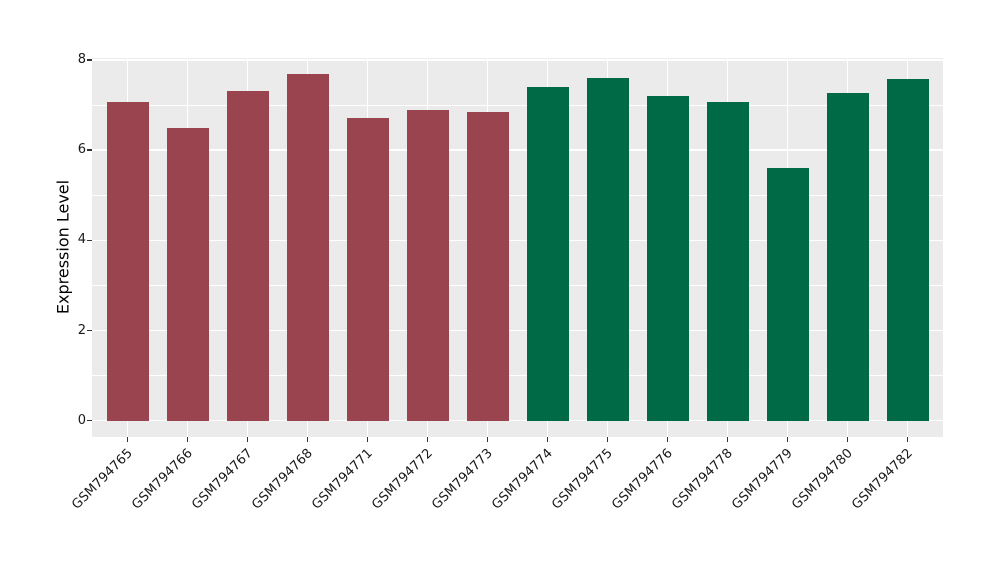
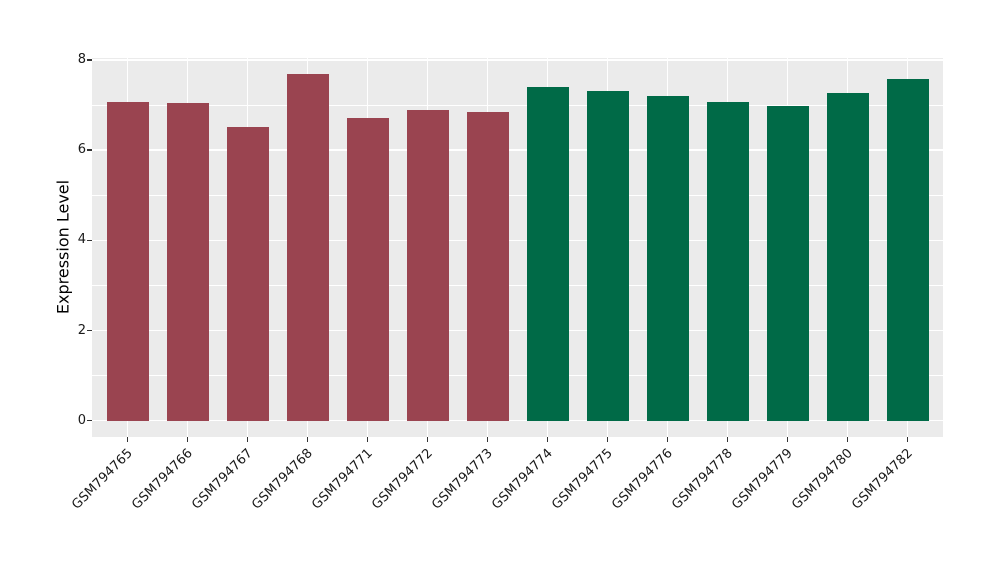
GSM794766: 6.5 -> 7.0
GSM794767: 7.3 -> 6.5
GSM794775: 7.6 -> 7.3
GSM794779: 5.6 -> 7.0
